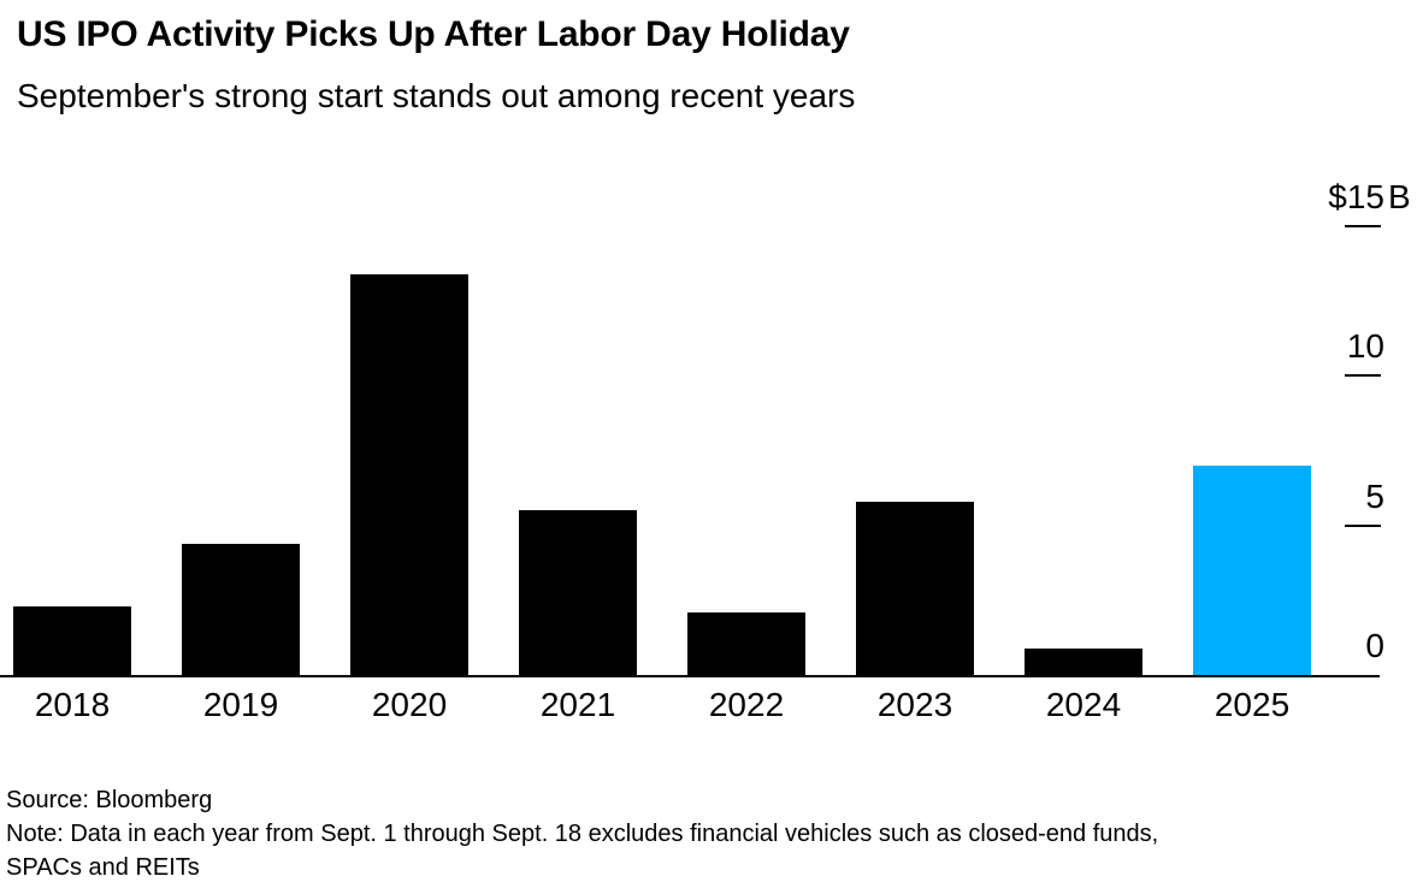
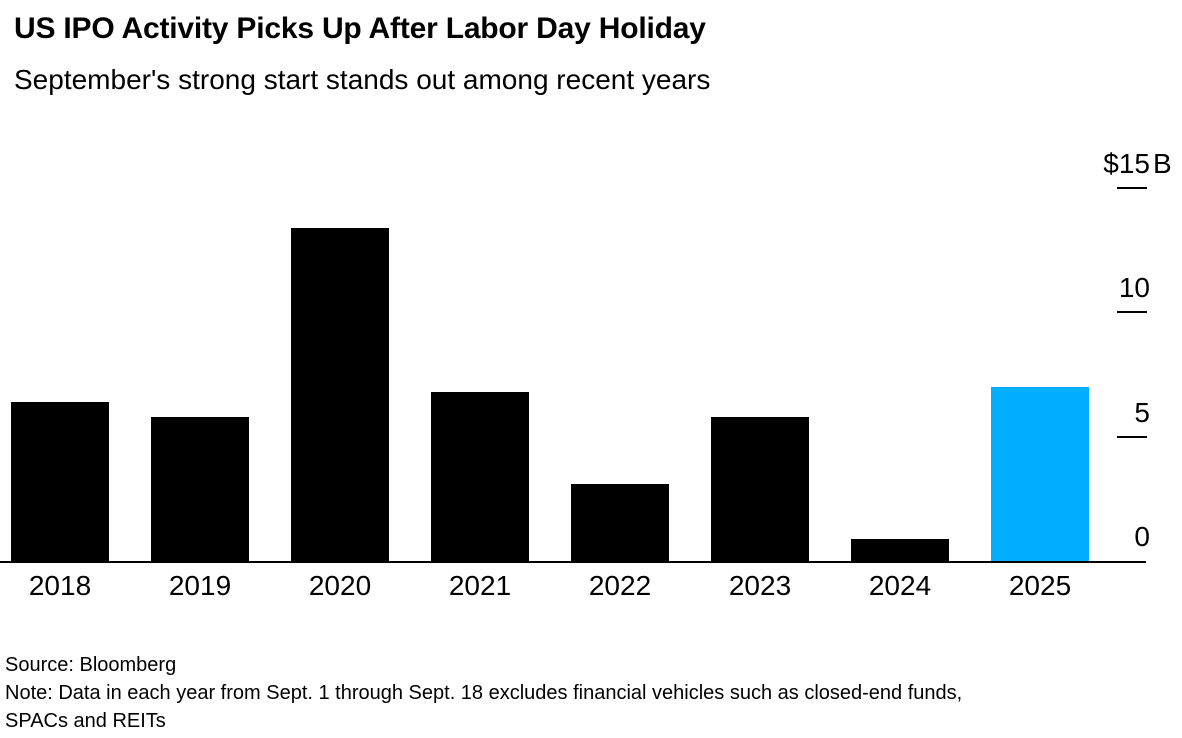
2018: $2.3 -> $6.4
2019: $4.4 -> $5.8
2021: $5.5 -> $6.8
2022: $2.1 -> $3.1
